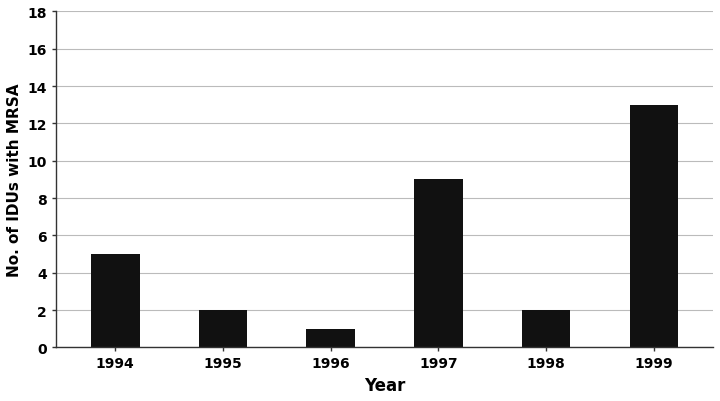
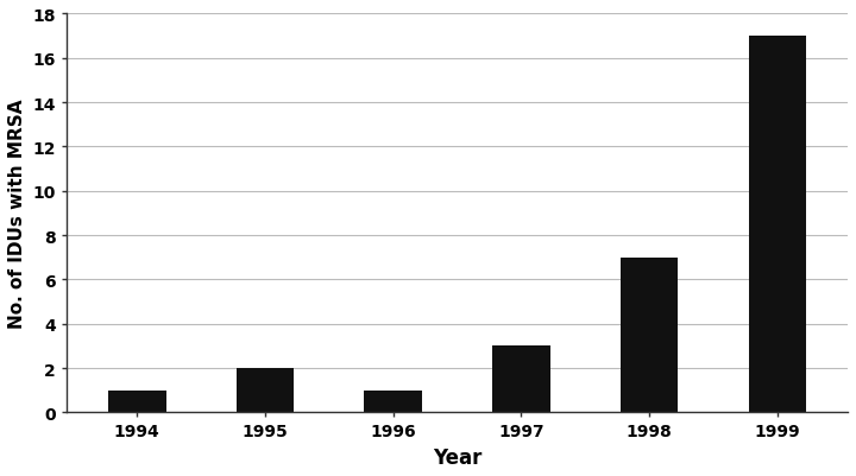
1994: 5 -> 1
1997: 9 -> 3
1998: 2 -> 7
1999: 13 -> 17
